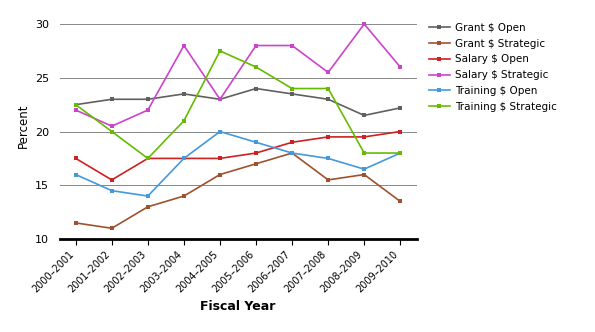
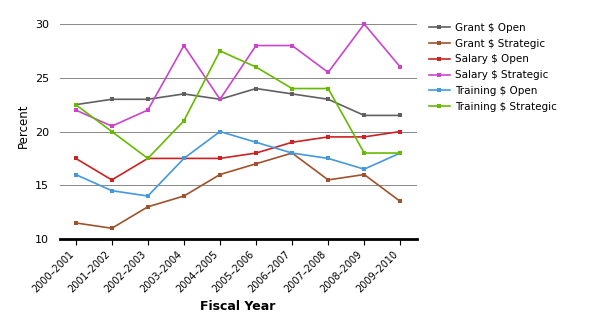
Grant $ Open/2009–2010: 22.2 -> 21.5
